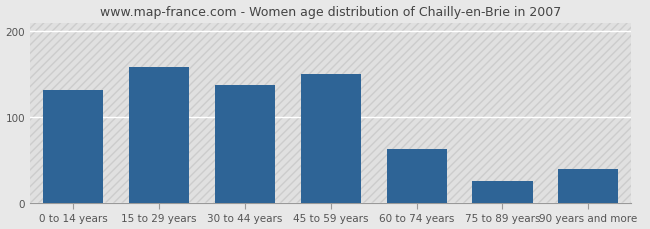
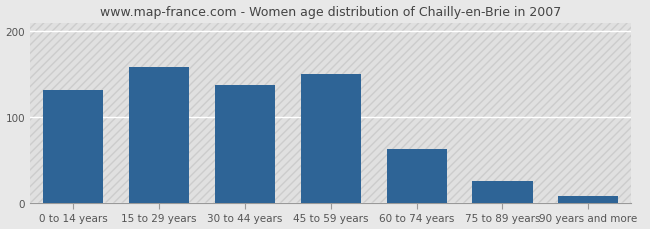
90 years and more: 40 -> 8
